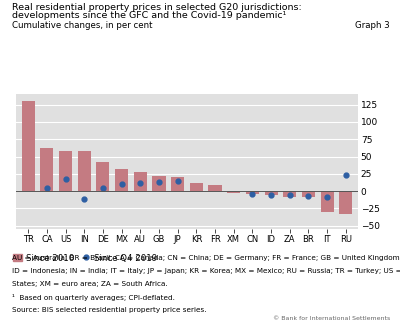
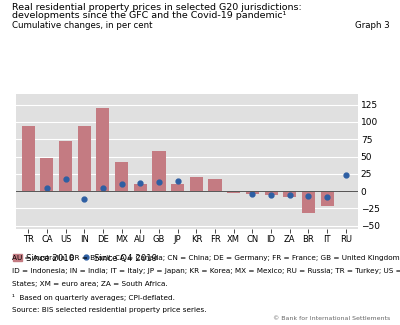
TR: 130 -> 94
CA: 63 -> 48
US: 58 -> 72
IN: 58 -> 94
DE: 42 -> 120
MX: 32 -> 42
AU: 27 -> 10
GB: 22 -> 58
JP: 20 -> 10
KR: 11 -> 20
FR: 9 -> 18
BR: -9 -> -32
IT: -30 -> -22
RU: -33 -> -2
